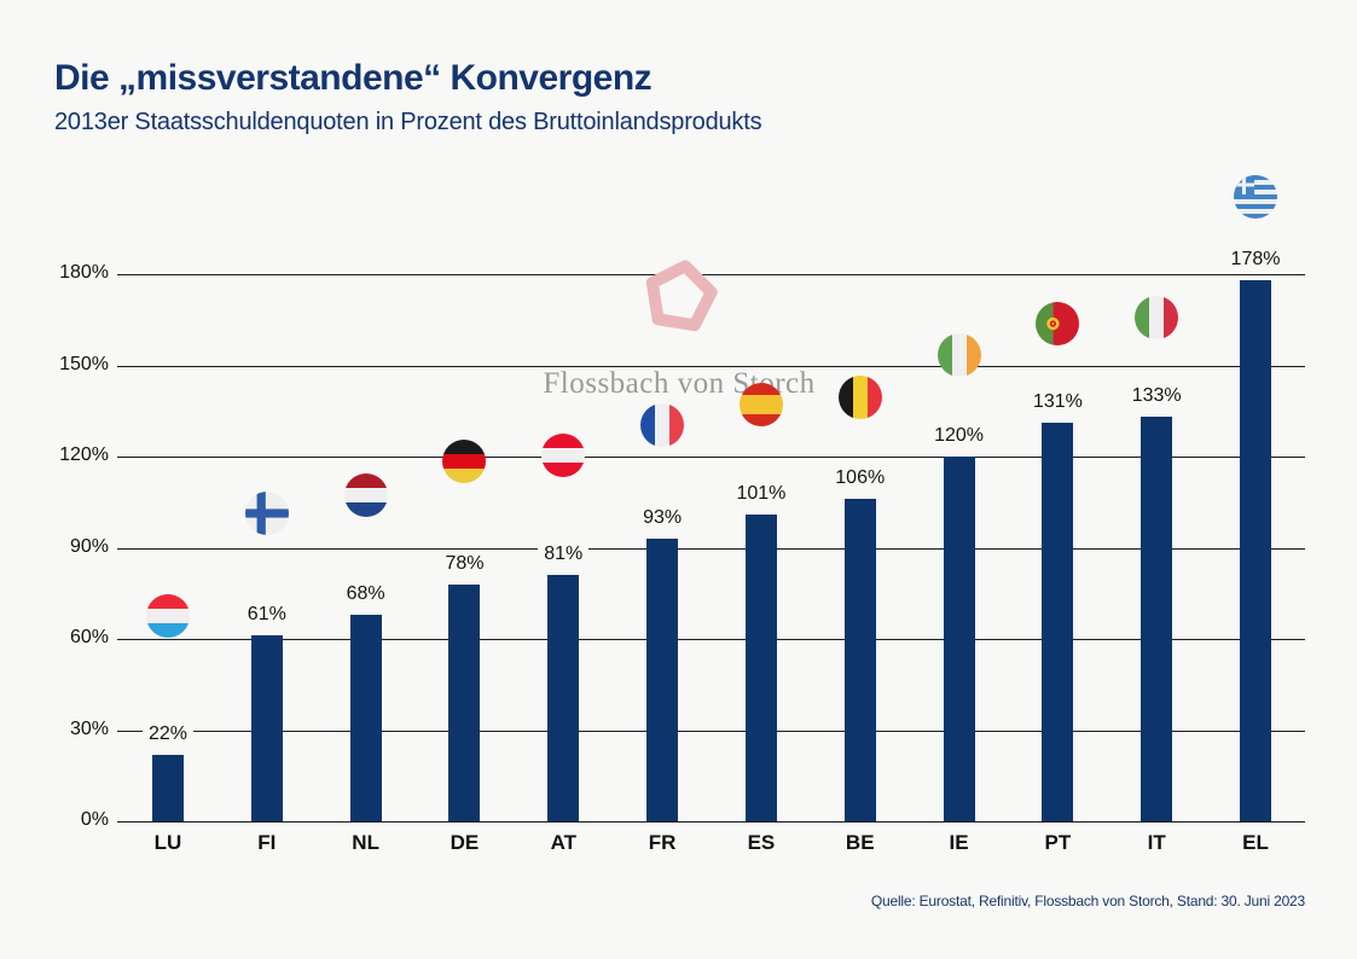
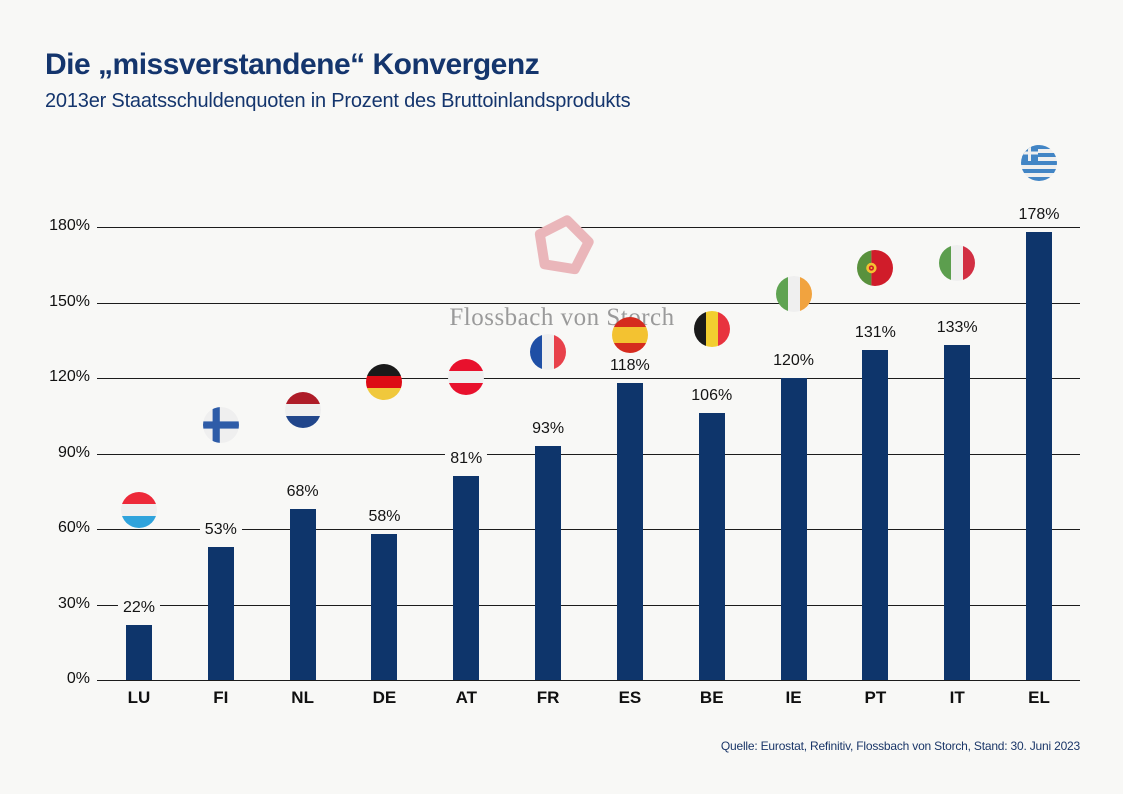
FI: 61% -> 53%
DE: 78% -> 58%
ES: 101% -> 118%
